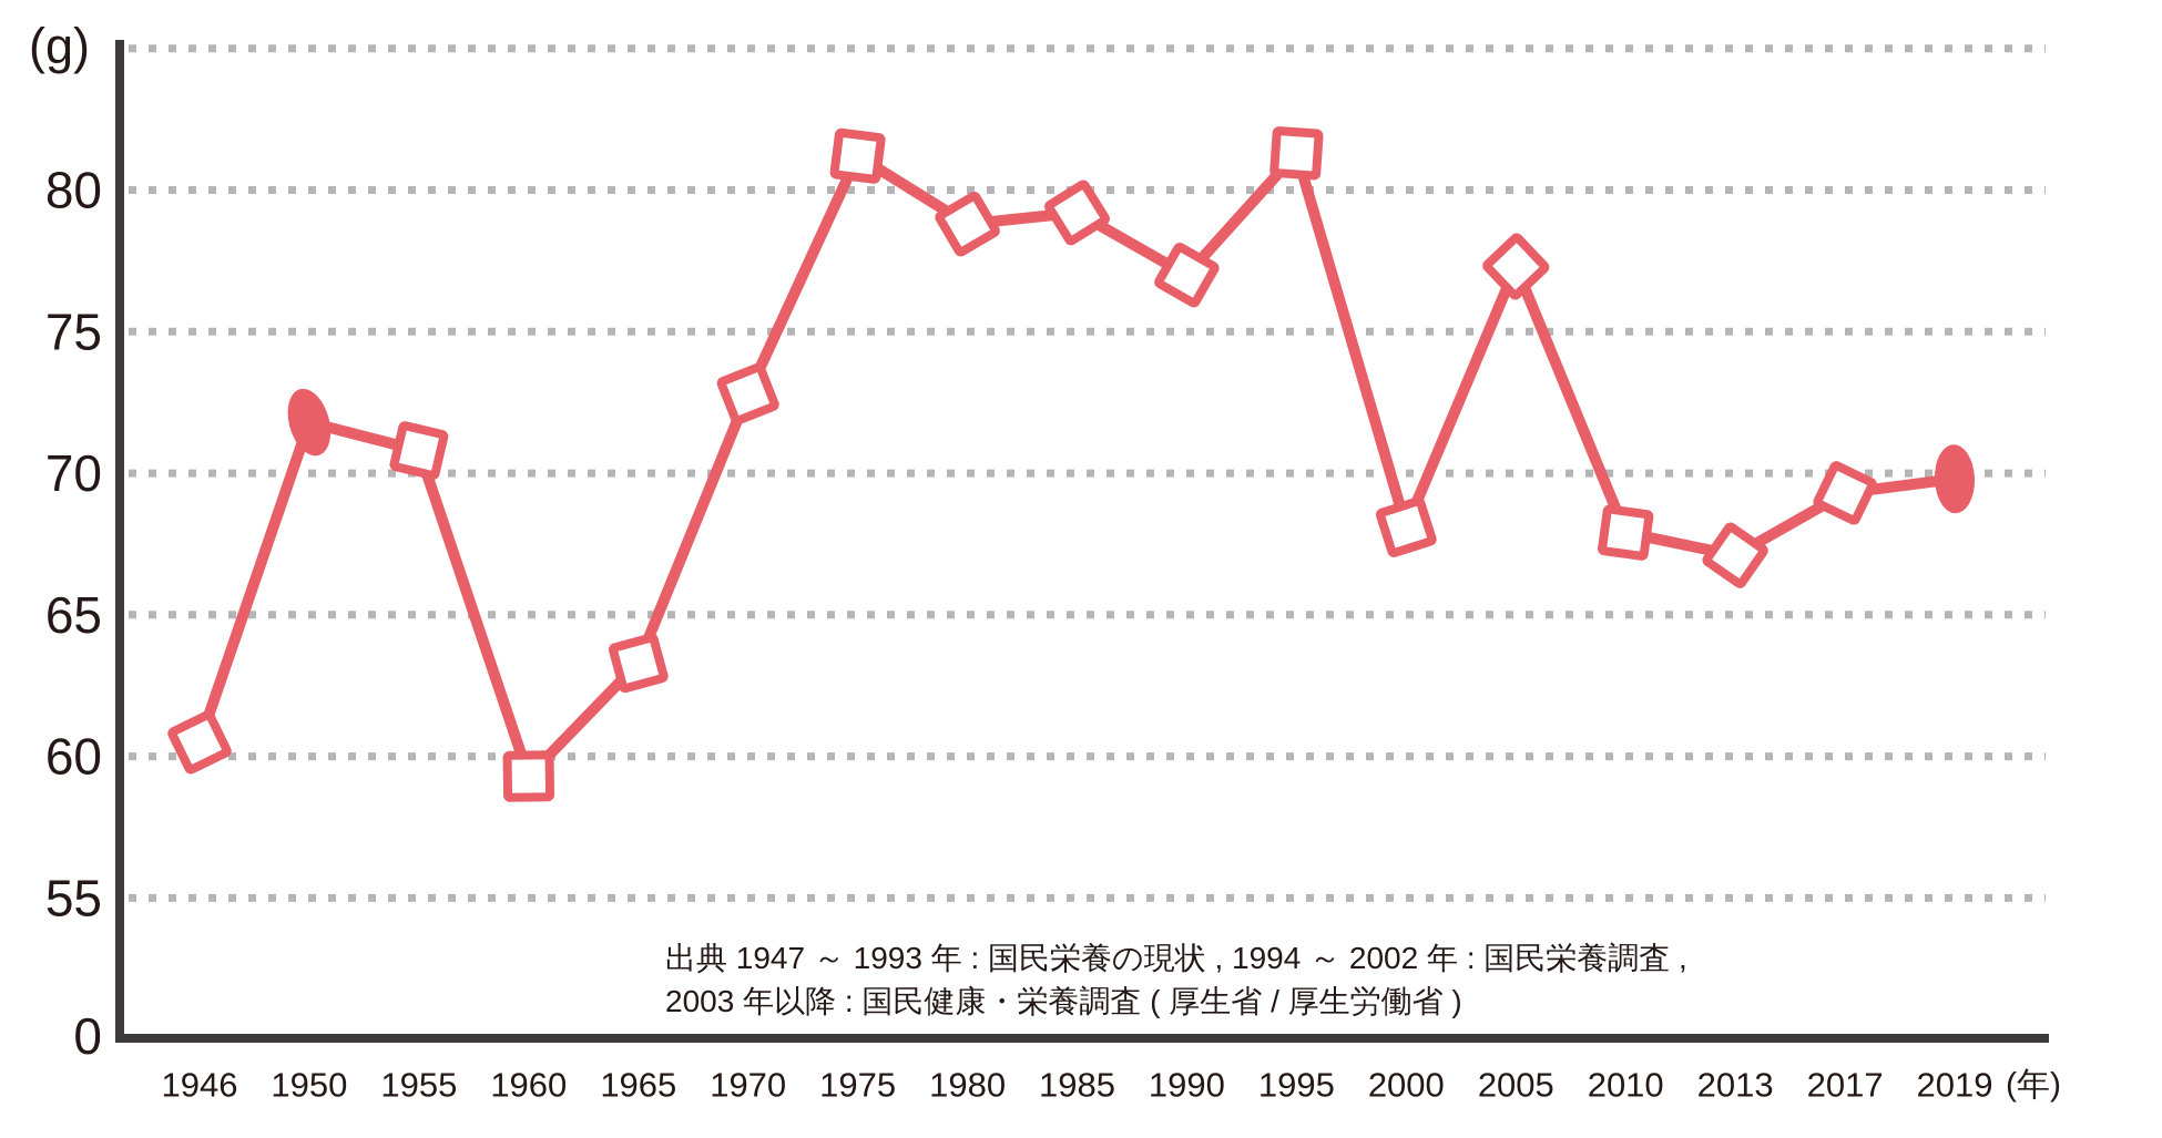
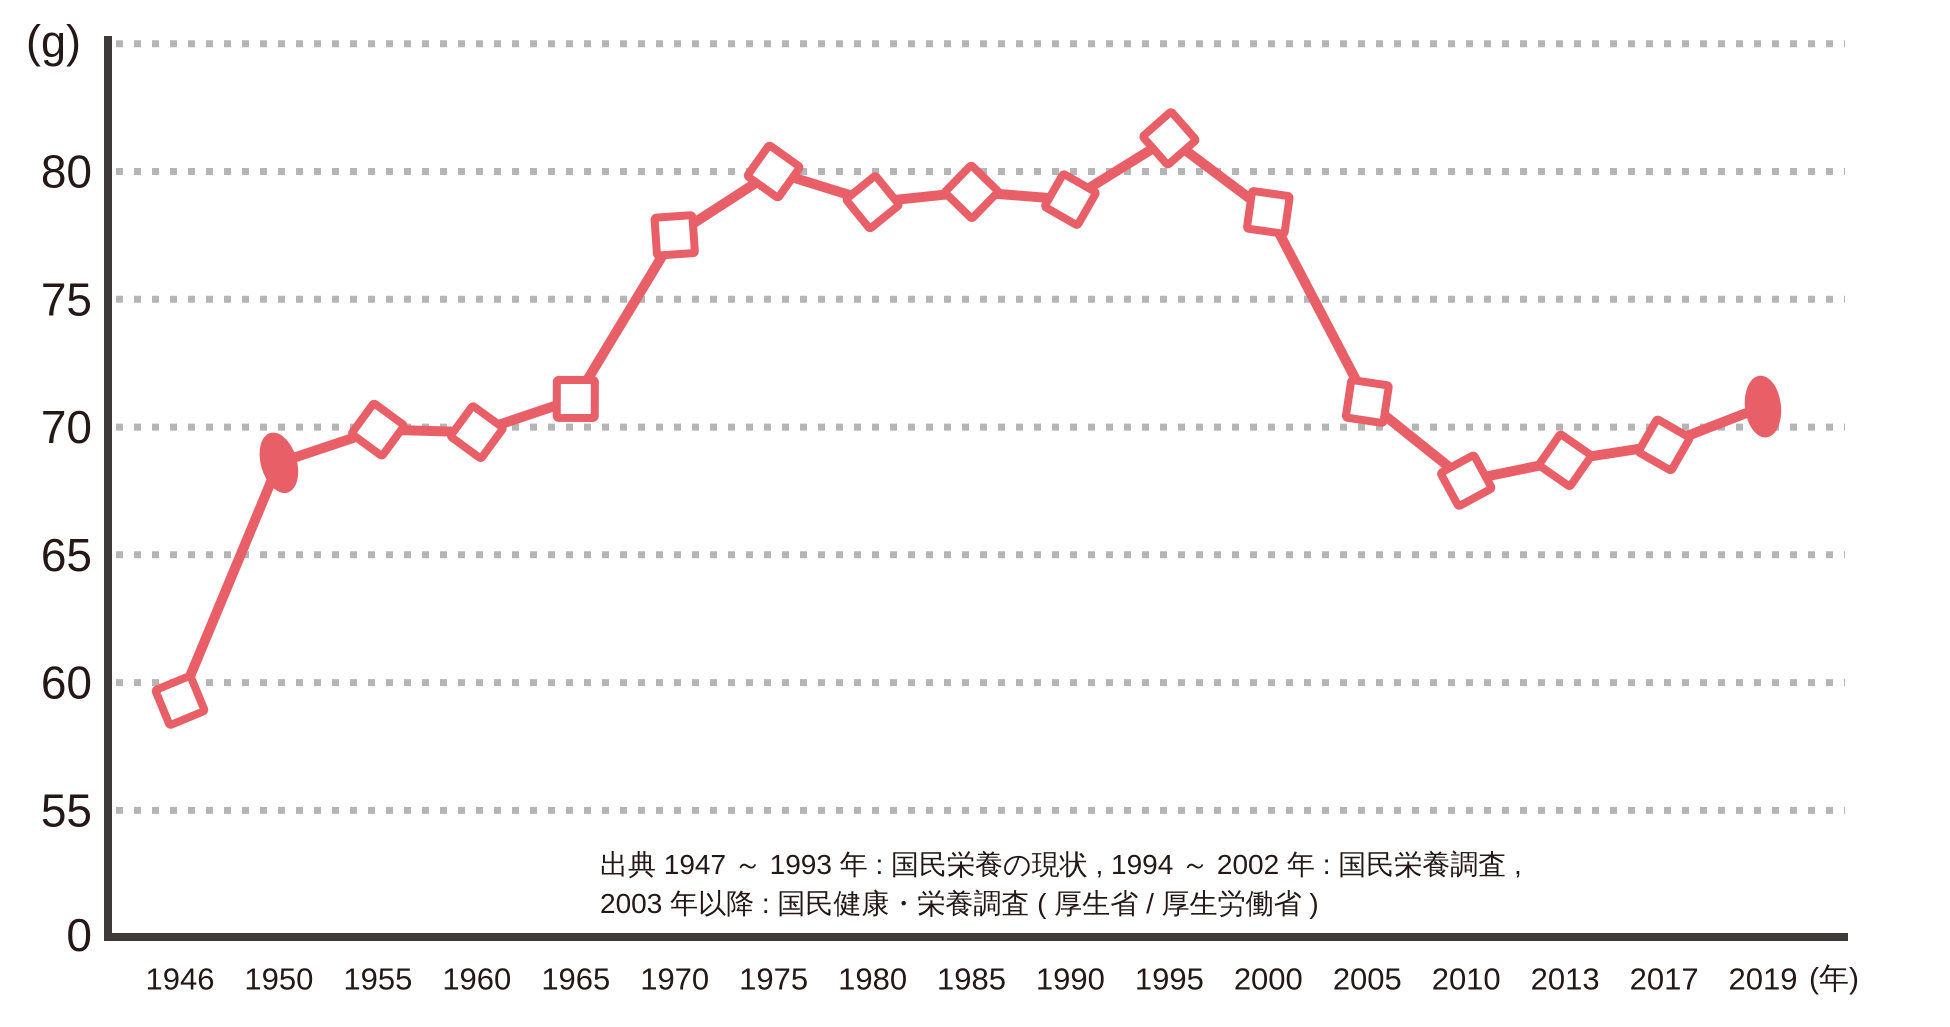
1946: 60.5 -> 59.3
1950: 71.8 -> 68.6
1955: 70.8 -> 69.9
1960: 59.3 -> 69.8
1965: 63.3 -> 71.1
1970: 72.8 -> 77.5
1975: 81.2 -> 80.0
1990: 77.0 -> 78.9
2000: 68.1 -> 78.4
2005: 77.3 -> 71.0
2013: 67.1 -> 68.7
2019: 69.8 -> 70.8
